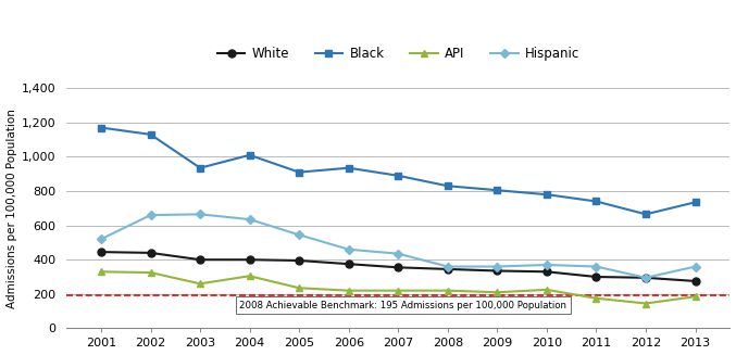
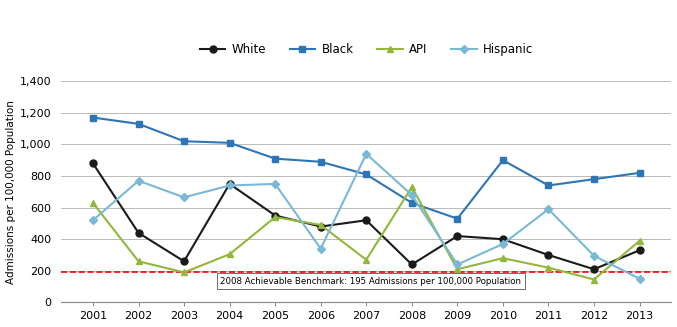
White/2001: 440 -> 880
API/2001: 330 -> 630
API/2002: 320 -> 260
Hispanic/2002: 660 -> 770
White/2003: 400 -> 260
Black/2003: 940 -> 1,020
API/2003: 260 -> 190
White/2004: 400 -> 750
Hispanic/2004: 640 -> 740
White/2005: 400 -> 550
API/2005: 240 -> 540
Hispanic/2005: 540 -> 750
White/2006: 380 -> 480
Black/2006: 940 -> 890
API/2006: 220 -> 490
Hispanic/2006: 460 -> 340
White/2007: 360 -> 520
Black/2007: 890 -> 810
API/2007: 220 -> 270
Hispanic/2007: 440 -> 940
White/2008: 340 -> 240
Black/2008: 830 -> 630
API/2008: 220 -> 730
Hispanic/2008: 360 -> 680
White/2009: 340 -> 420
Black/2009: 800 -> 530
Hispanic/2009: 360 -> 240
White/2010: 330 -> 400
Black/2010: 780 -> 900
API/2010: 220 -> 280
API/2011: 180 -> 220
Hispanic/2011: 360 -> 590
White/2012: 300 -> 210
Black/2012: 660 -> 780
White/2013: 280 -> 330
Black/2013: 740 -> 820
API/2013: 180 -> 390
Hispanic/2013: 360 -> 150
